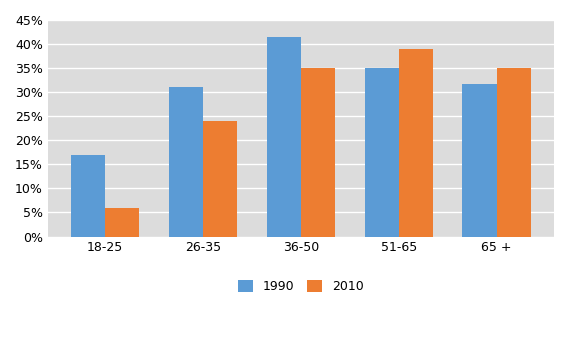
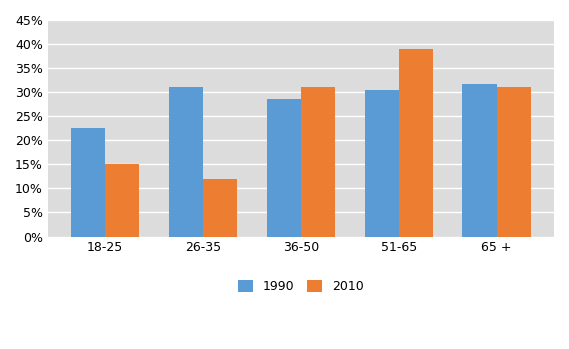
1990/18-25: 17.0% -> 22.5%
2010/18-25: 6% -> 15%
2010/26-35: 24% -> 12%
1990/36-50: 41.5% -> 28.5%
2010/36-50: 35% -> 31%
1990/51-65: 35.0% -> 30.5%
2010/65 +: 35% -> 31%
